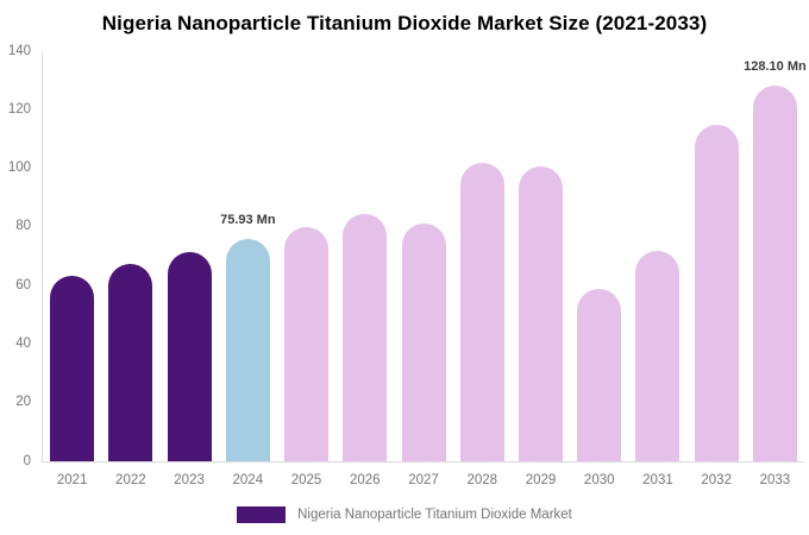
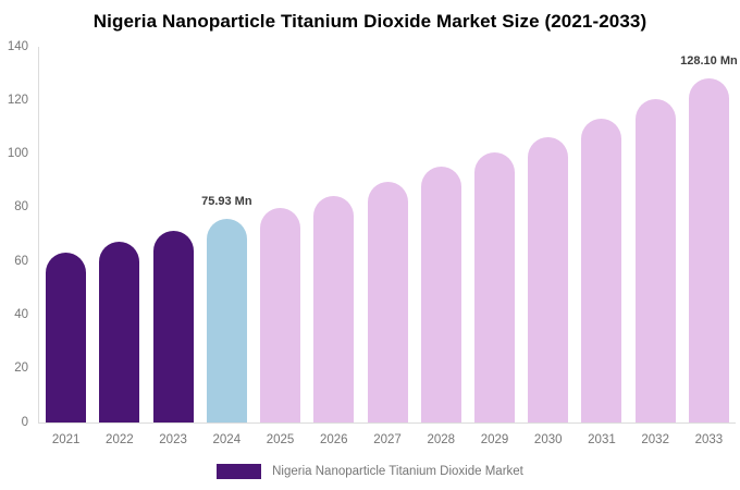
2027: 81 -> 90
2028: 102 -> 95
2030: 59 -> 106
2031: 72 -> 113
2032: 115 -> 120
